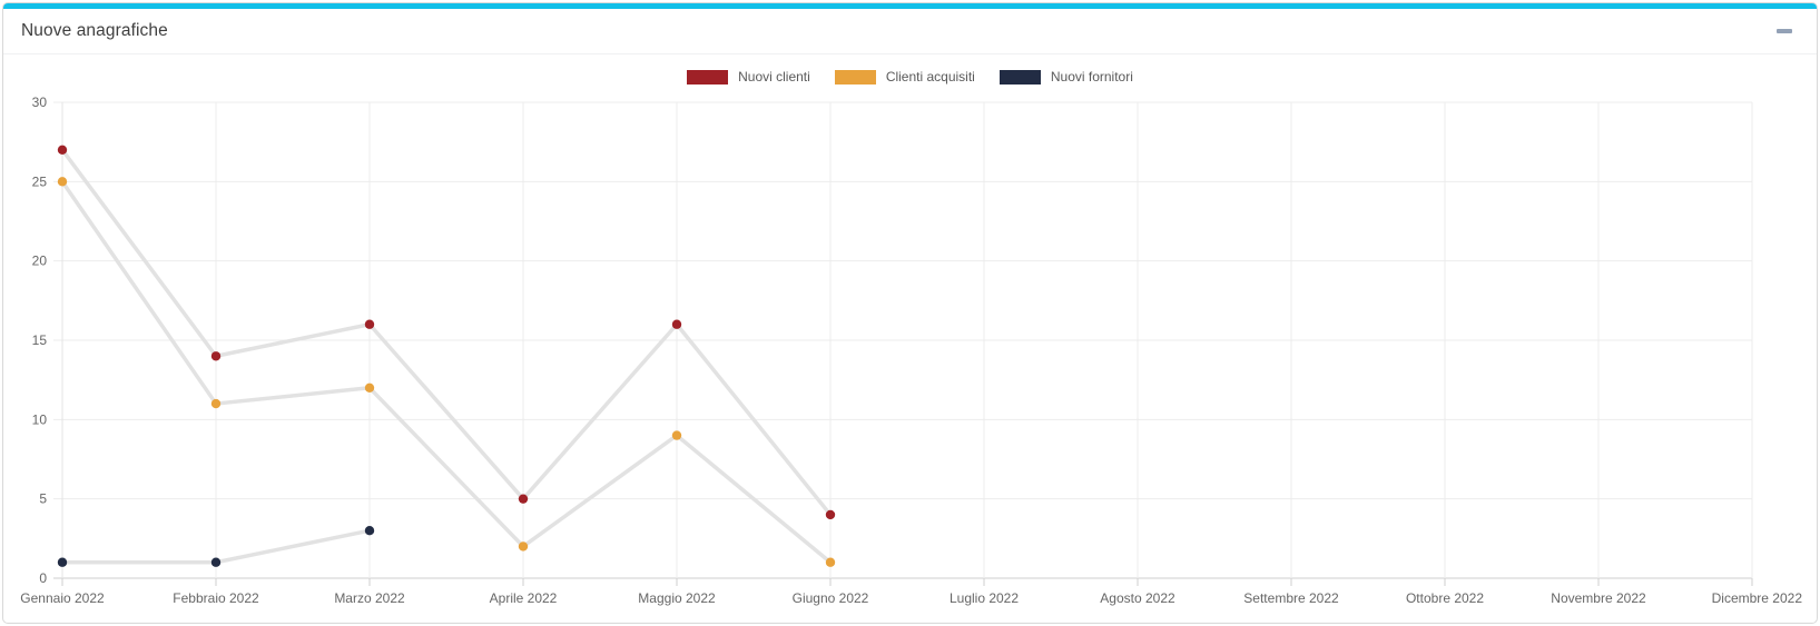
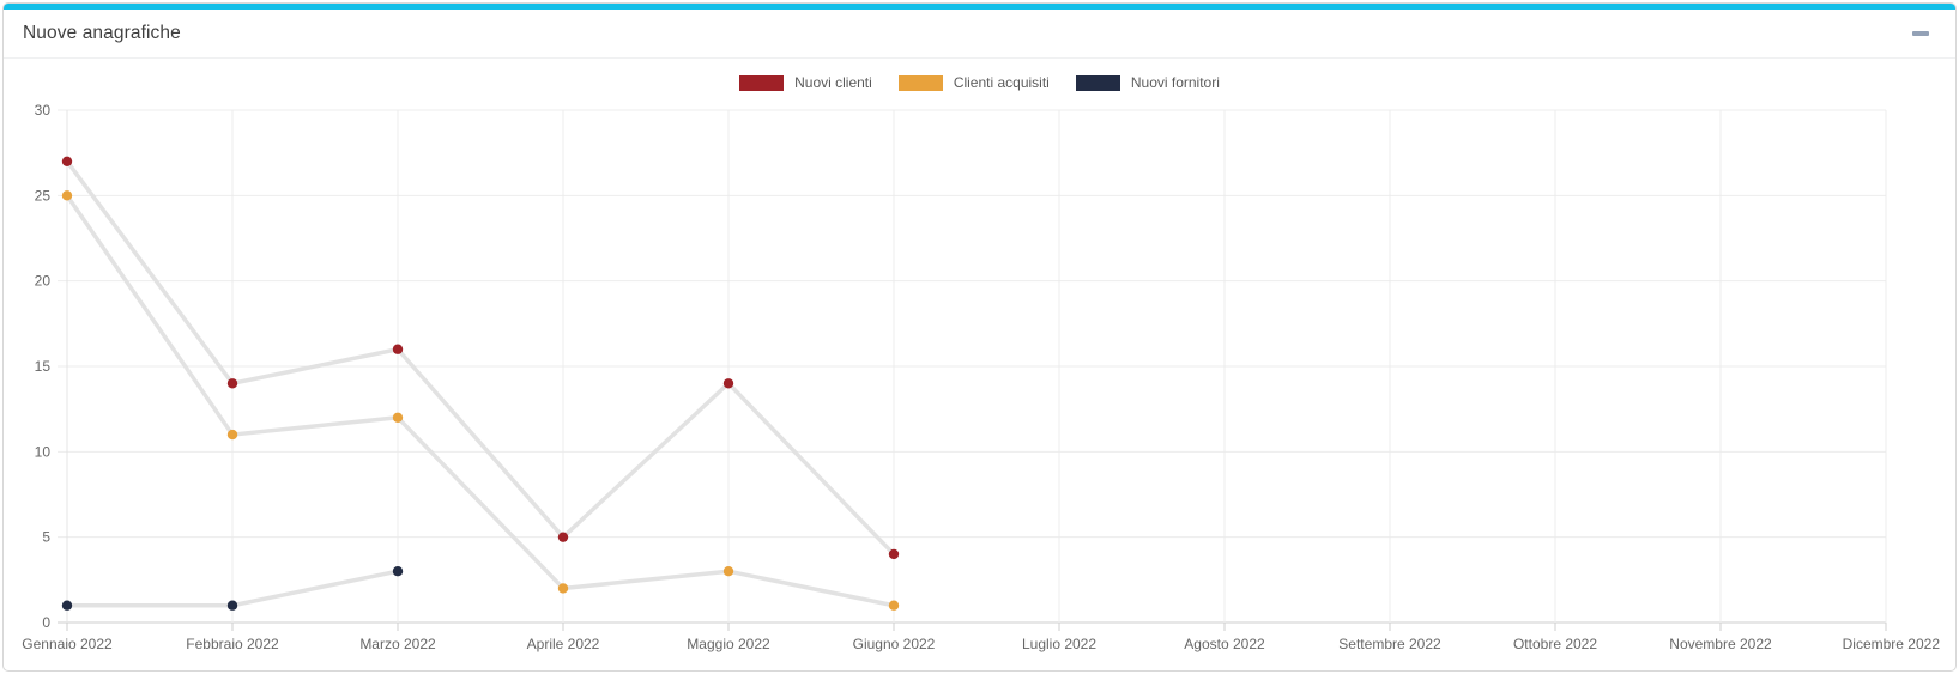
Nuovi clienti/Maggio 2022: 16 -> 14
Clienti acquisiti/Maggio 2022: 9 -> 3
